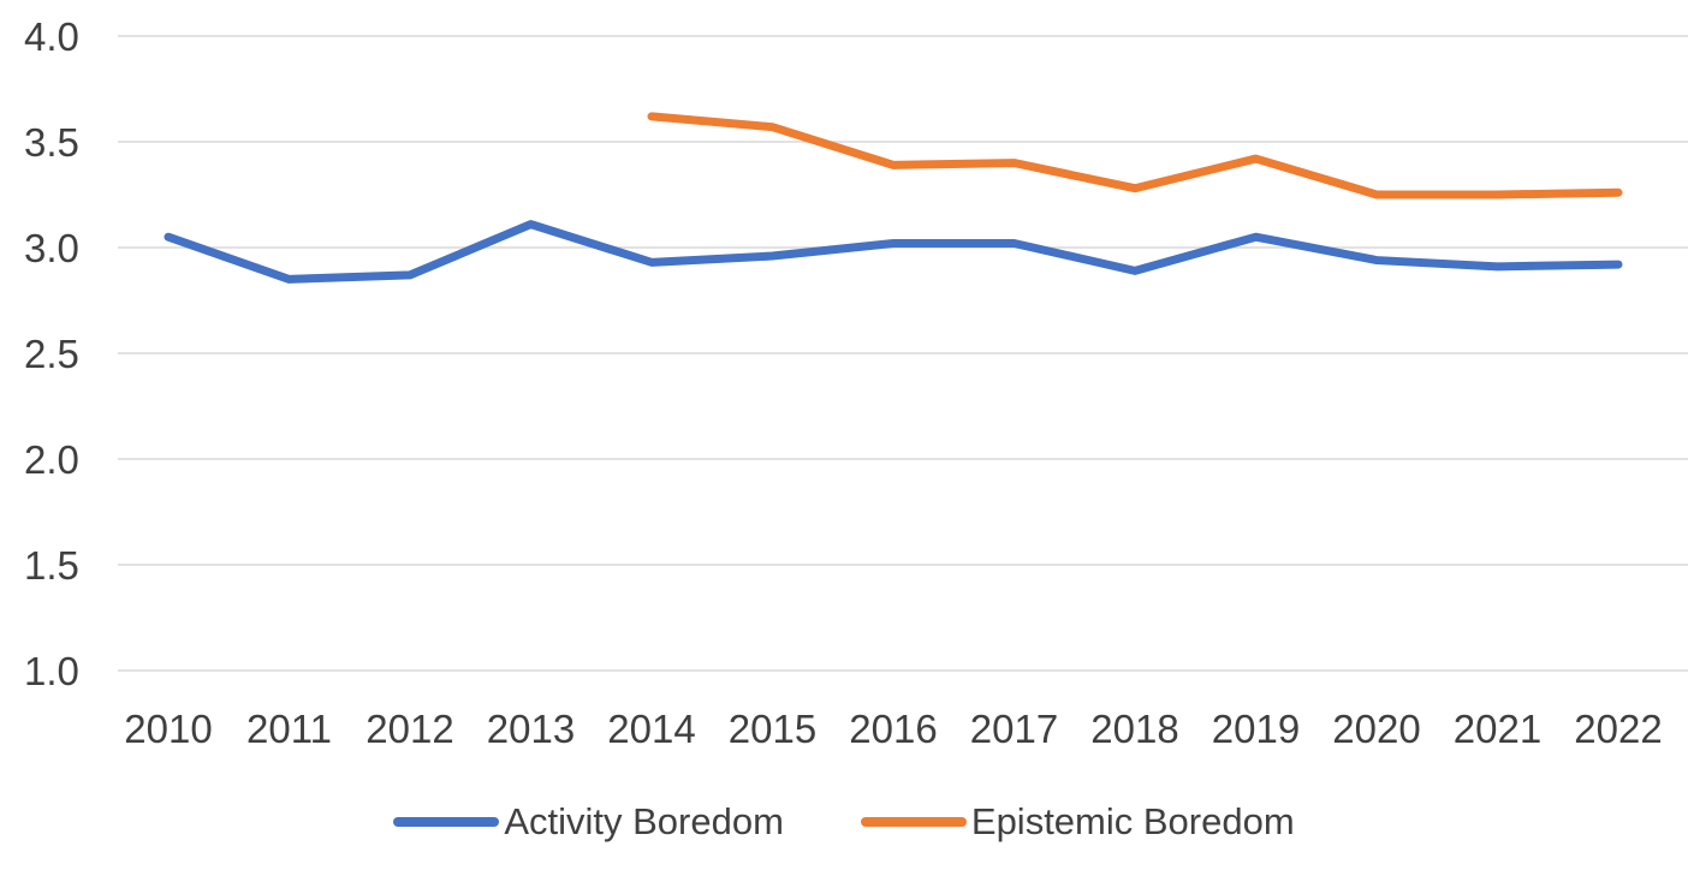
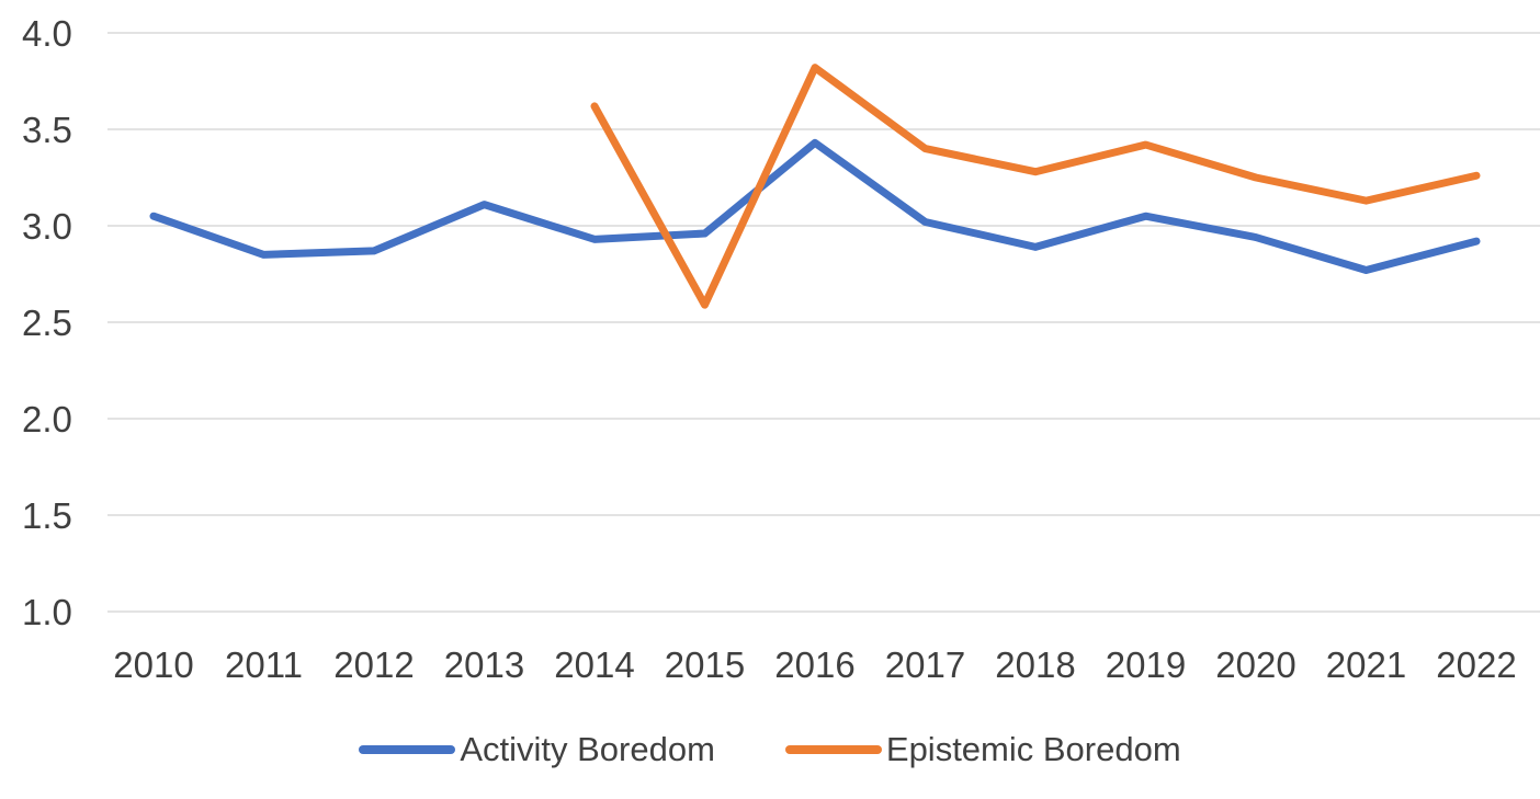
Epistemic Boredom/2015: 3.57 -> 2.59
Activity Boredom/2016: 3.02 -> 3.43
Epistemic Boredom/2016: 3.39 -> 3.82
Activity Boredom/2021: 2.91 -> 2.77
Epistemic Boredom/2021: 3.25 -> 3.13
